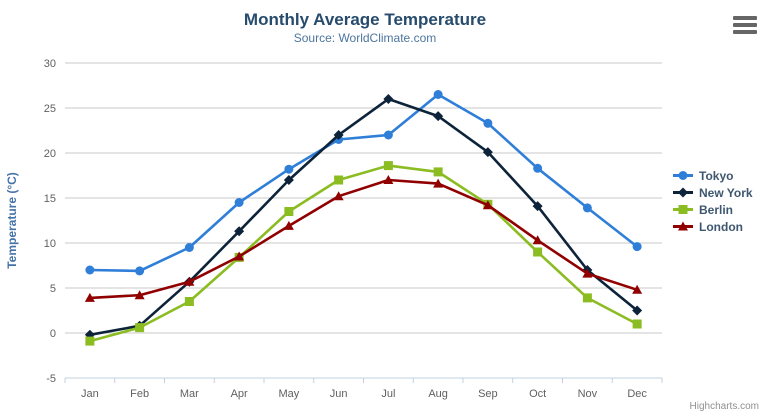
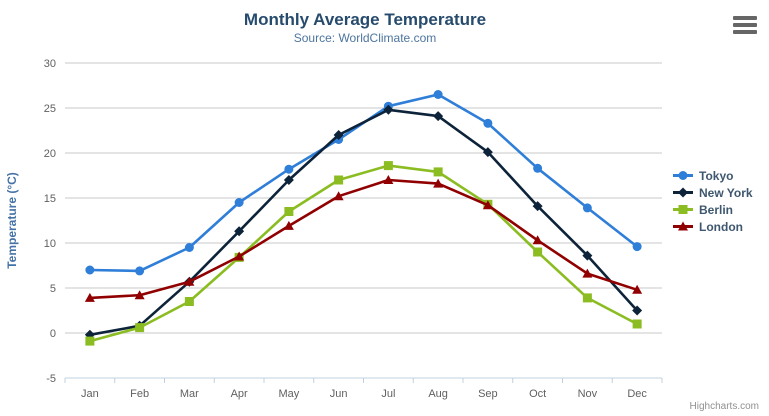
Tokyo/Jul: 22 -> 25
New York/Jul: 26 -> 25
New York/Nov: 7 -> 9
